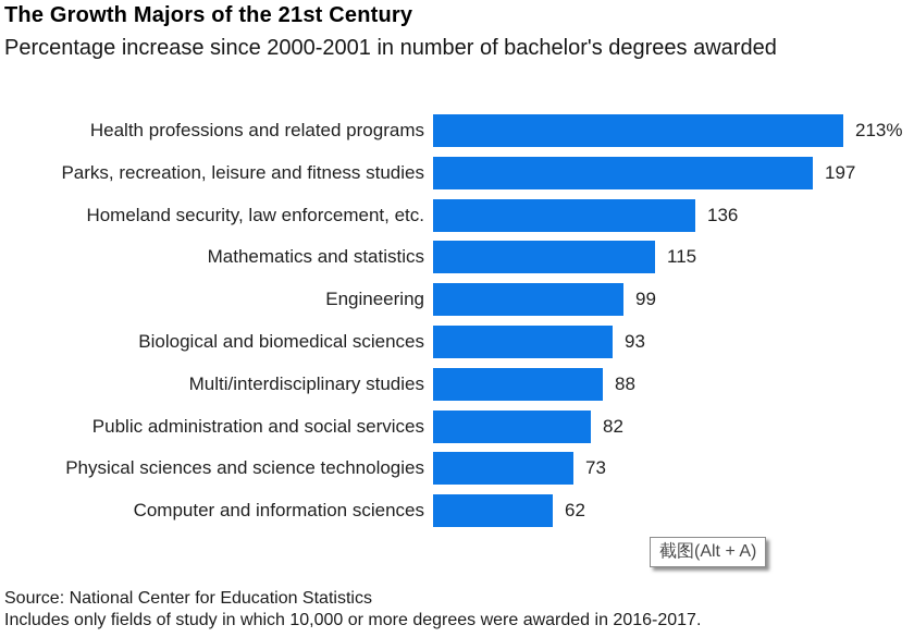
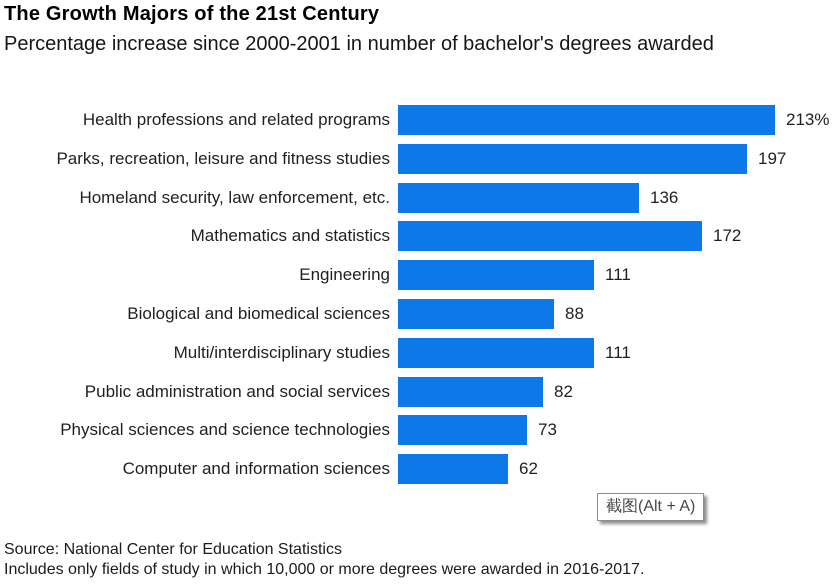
Mathematics and statistics: 115 -> 172
Engineering: 99 -> 111
Biological and biomedical sciences: 93 -> 88
Multi/interdisciplinary studies: 88 -> 111
